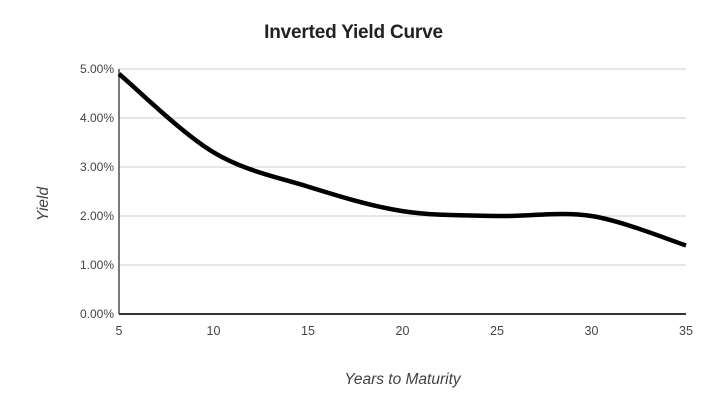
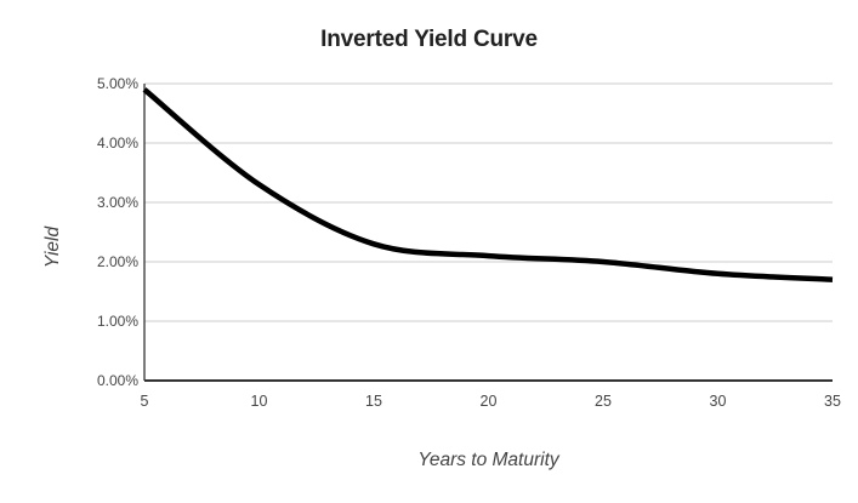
15: 2.6% -> 2.3%
30: 2.0% -> 1.8%
35: 1.4% -> 1.7%
